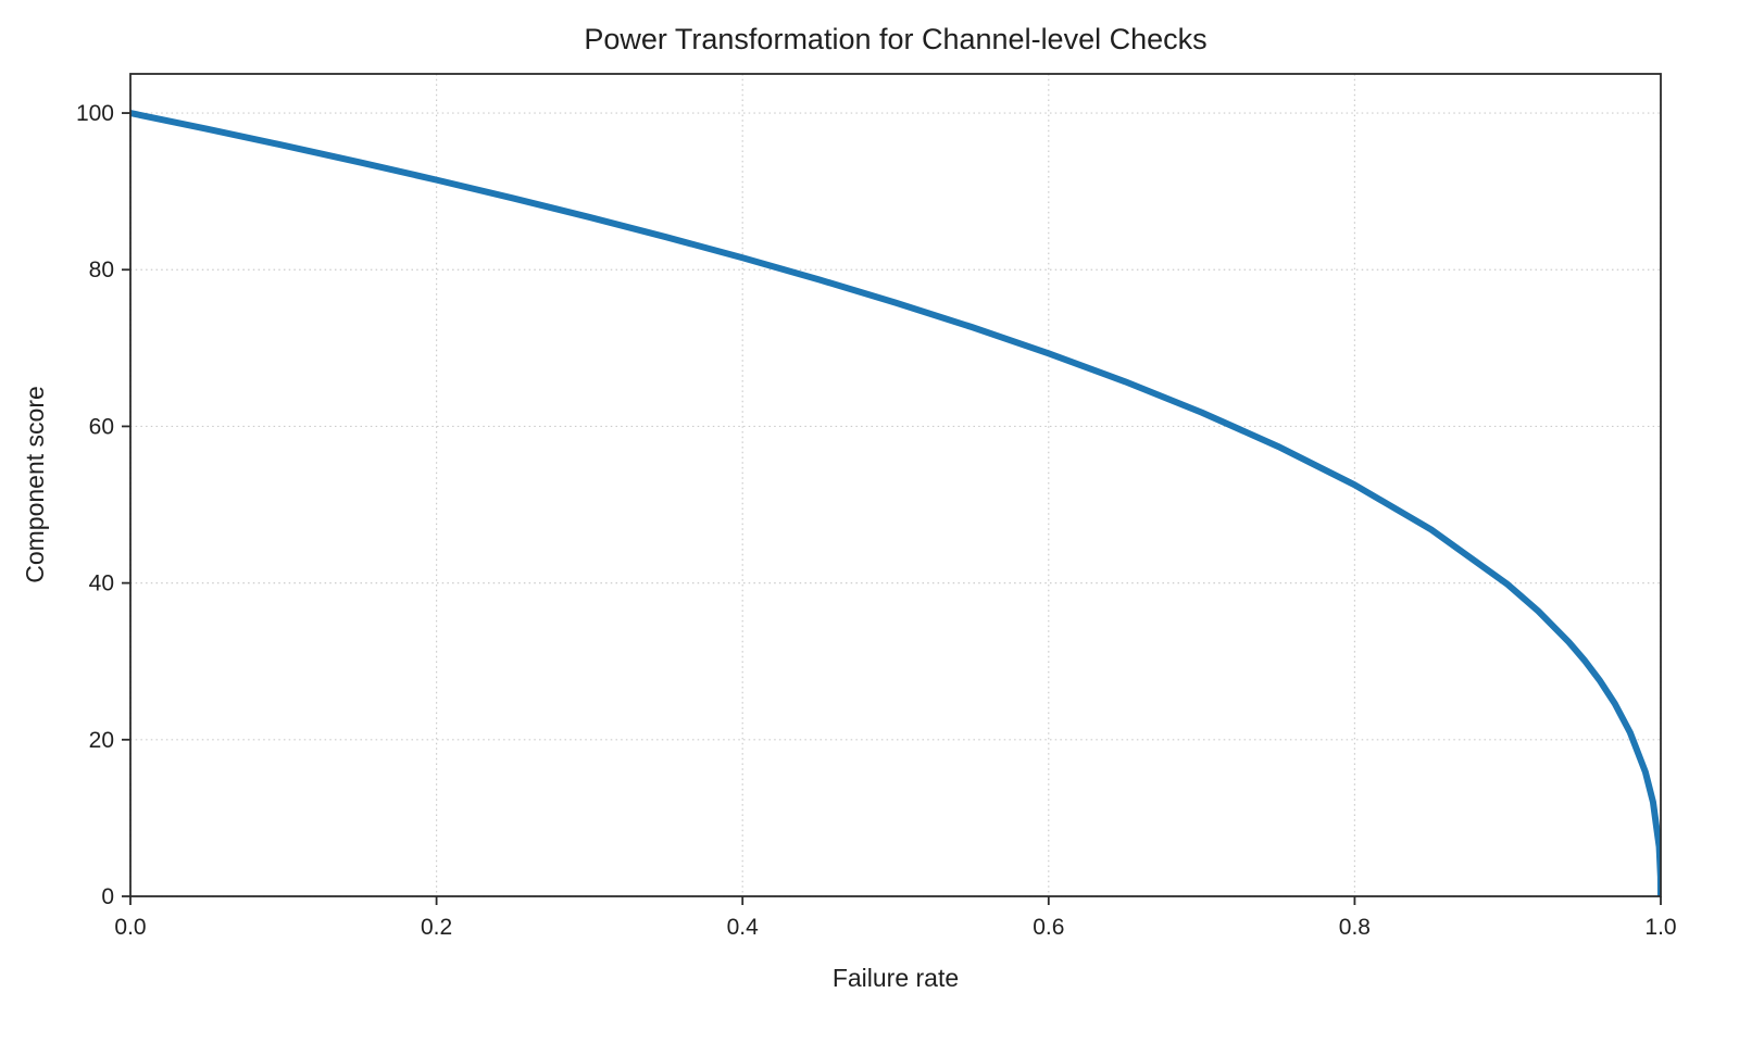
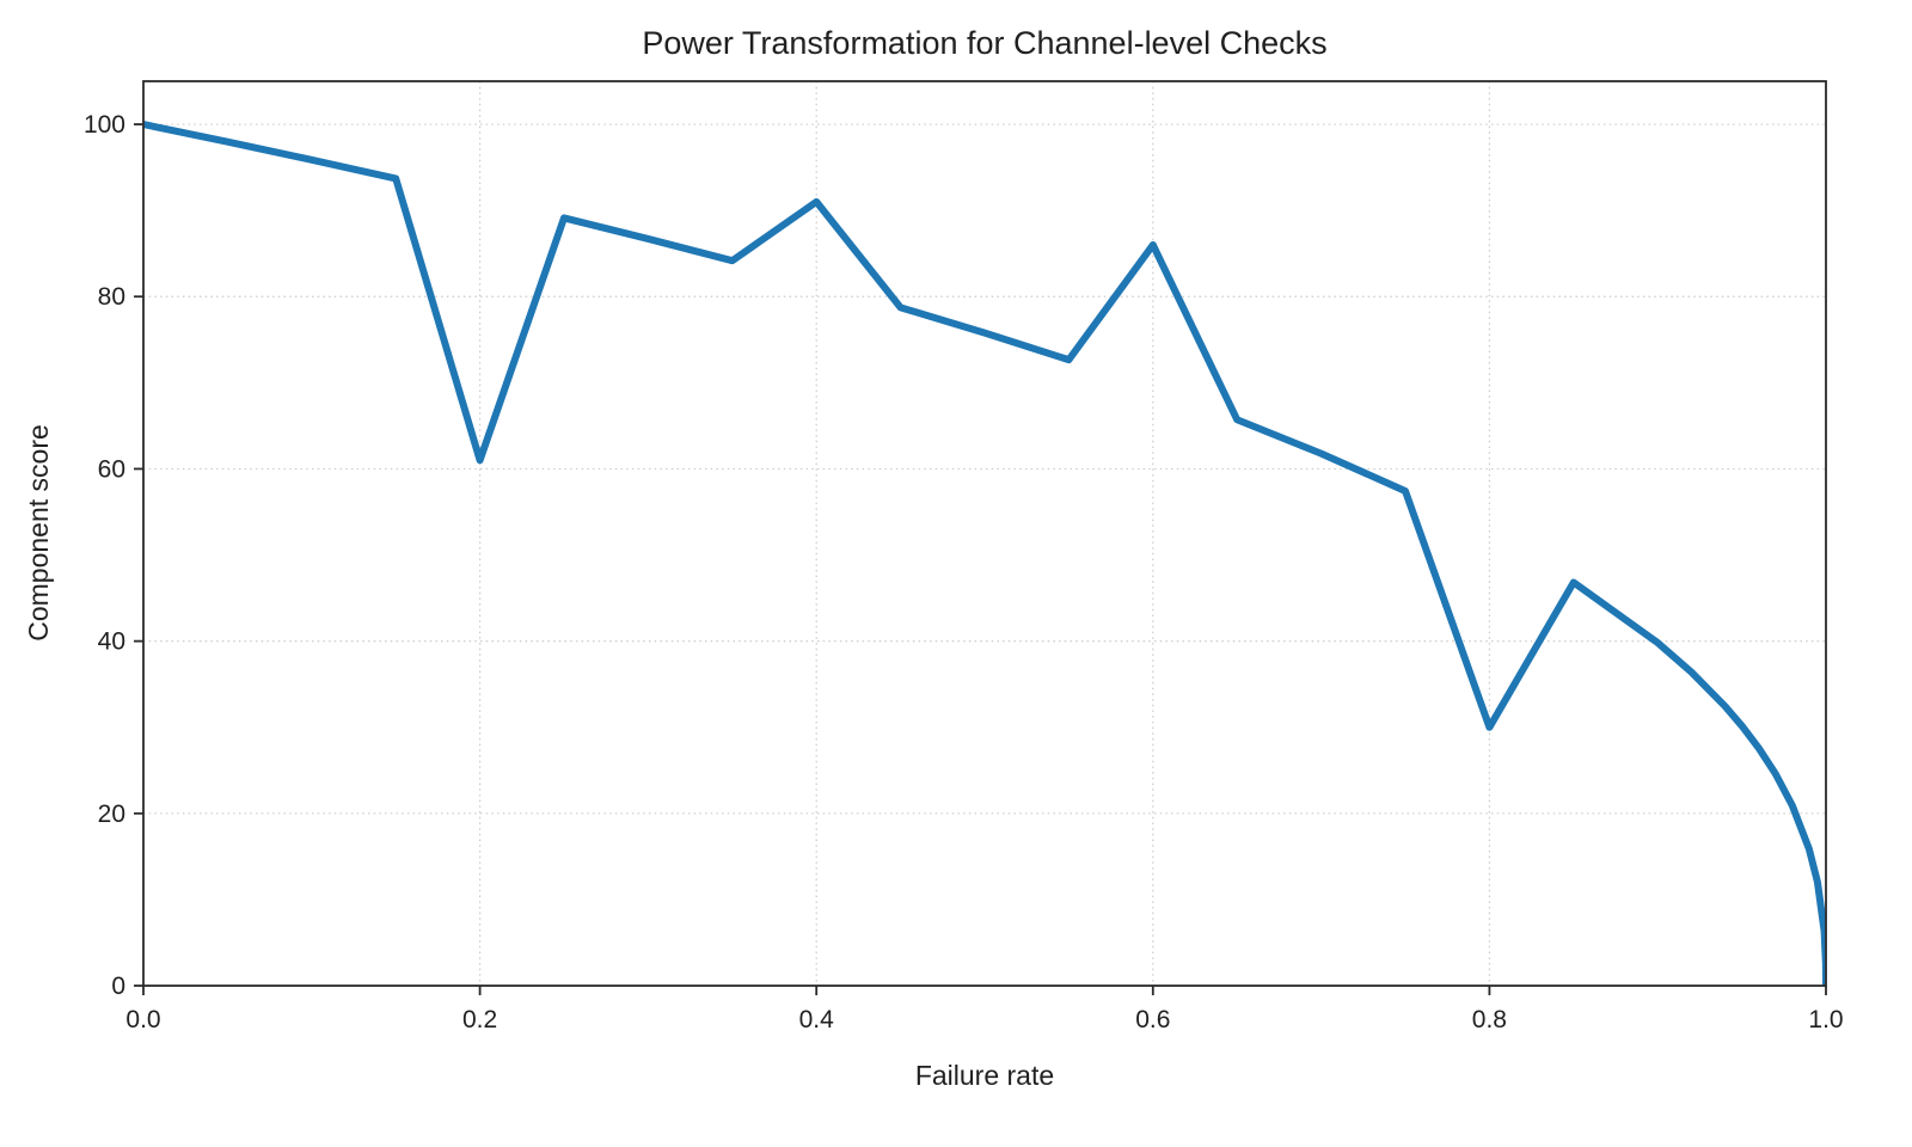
0.2: 91 -> 61
0.4: 82 -> 91
0.6: 69 -> 86
0.8: 53 -> 30
